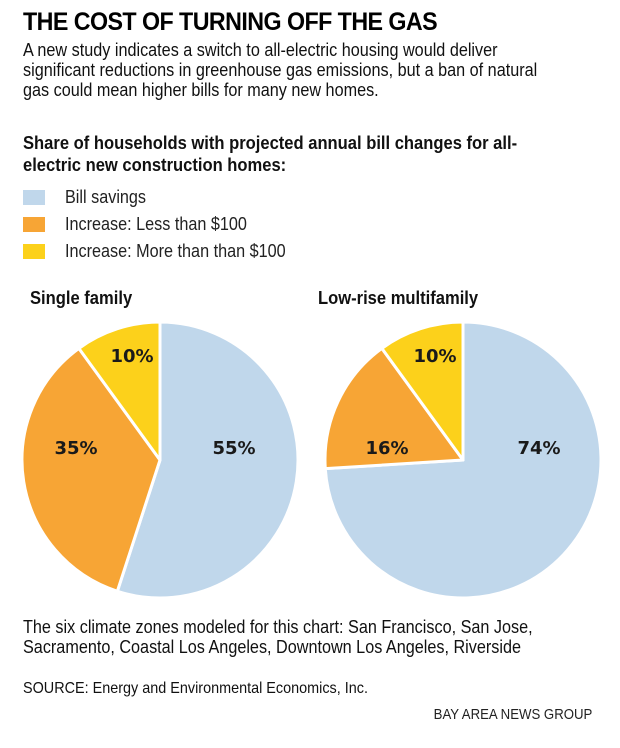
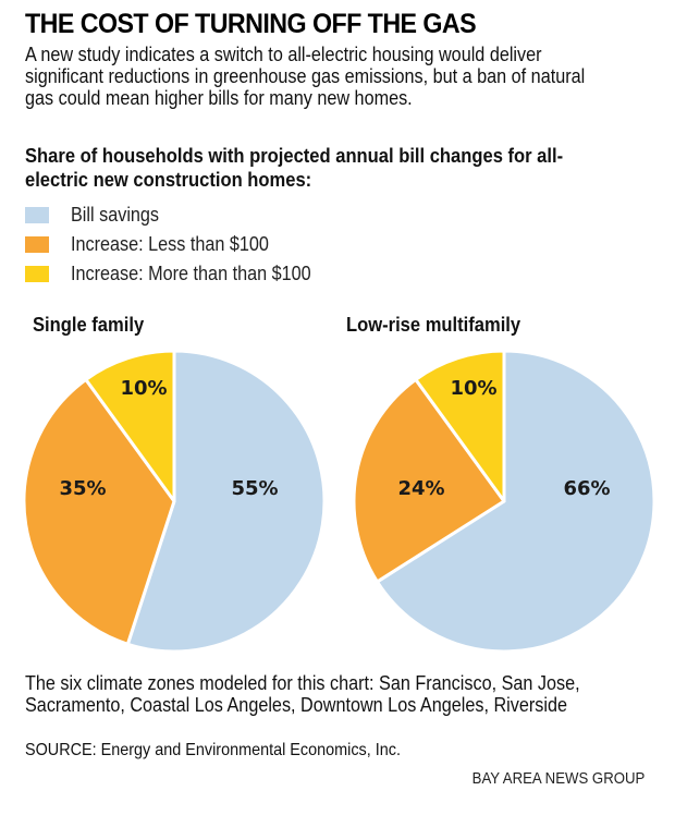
Low-rise multifamily/Bill savings: 74% -> 66%
Low-rise multifamily/Increase: Less than $100: 16% -> 24%
